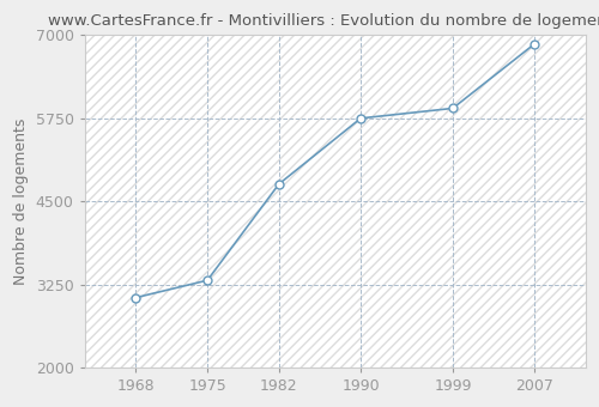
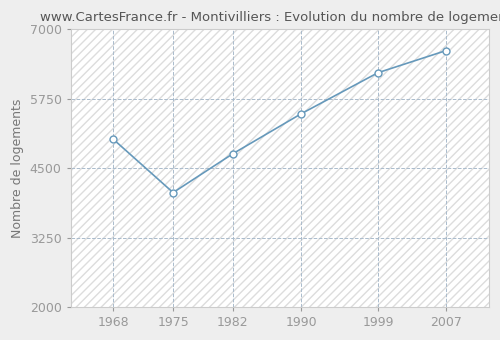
1968: 3050 -> 5020
1975: 3310 -> 4060
1990: 5750 -> 5480
1999: 5900 -> 6220
2007: 6870 -> 6620
